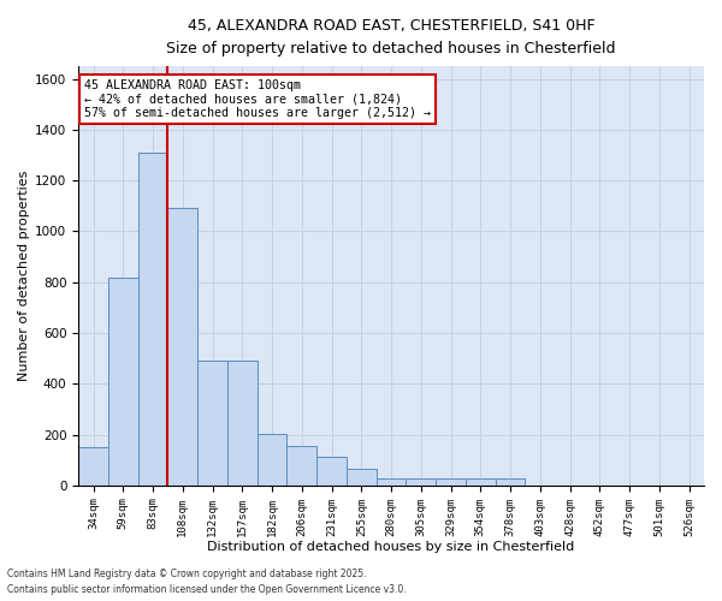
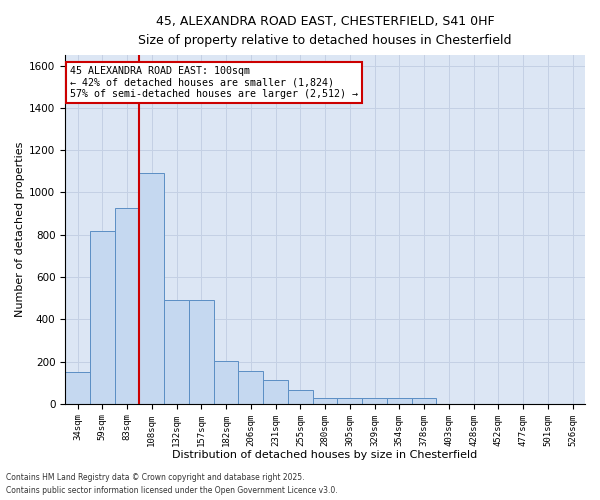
83sqm: 1310 -> 925
